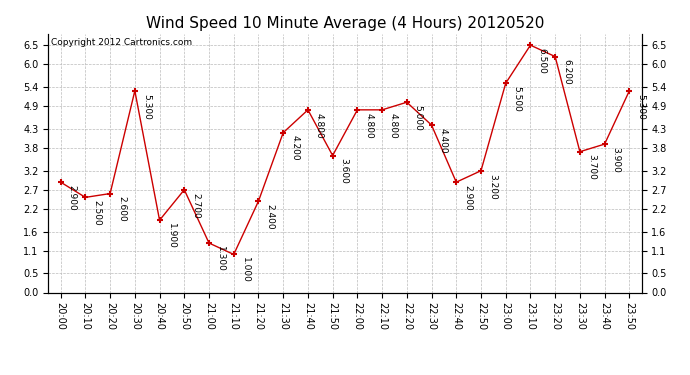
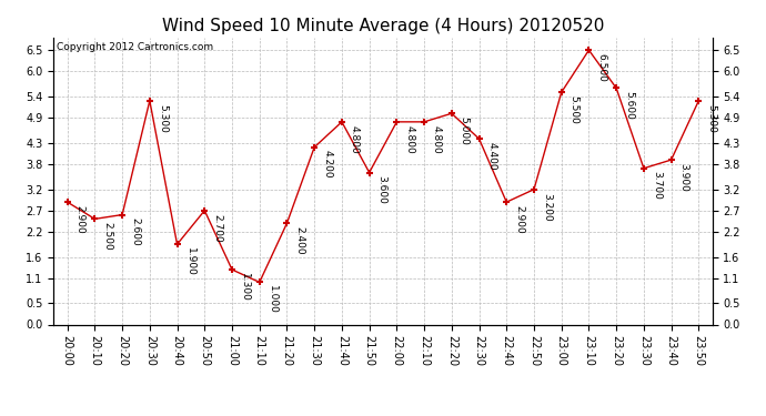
23:20: 6.200 -> 5.600
